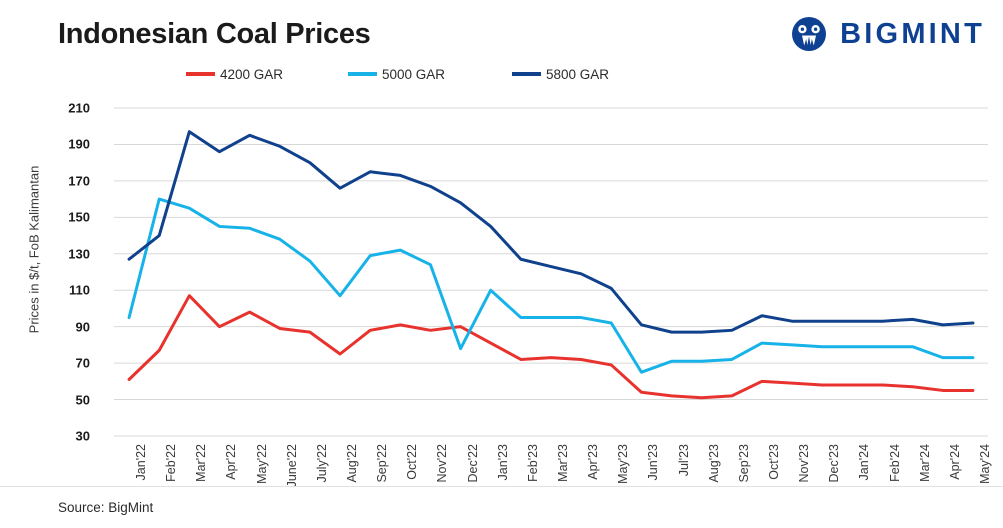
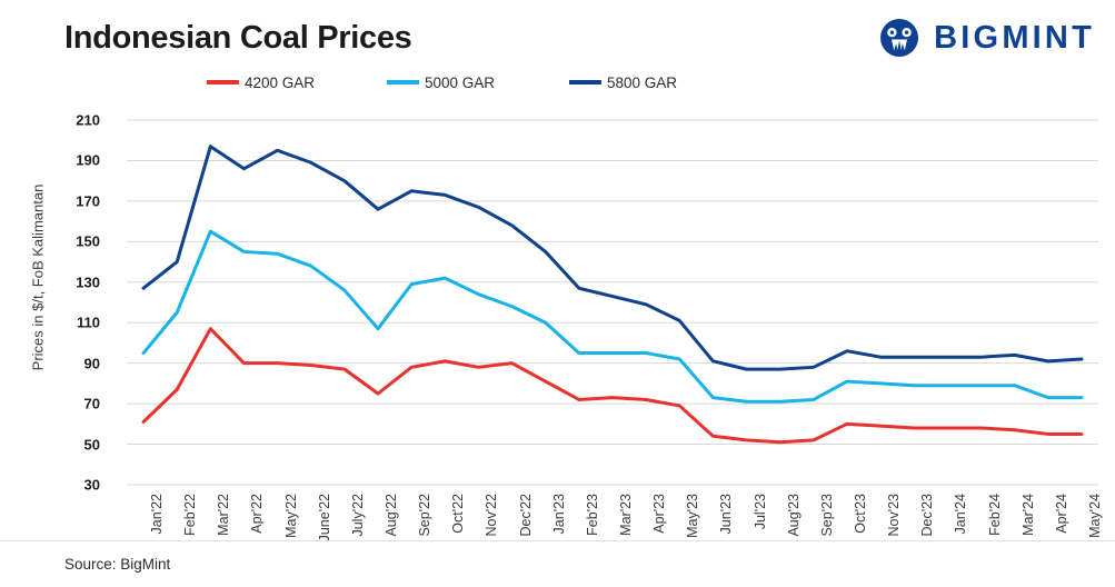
5000 GAR/Feb'22: 160 -> 115
4200 GAR/May'22: 98 -> 90
5000 GAR/Dec'22: 78 -> 118
5000 GAR/Jun'23: 65 -> 73
